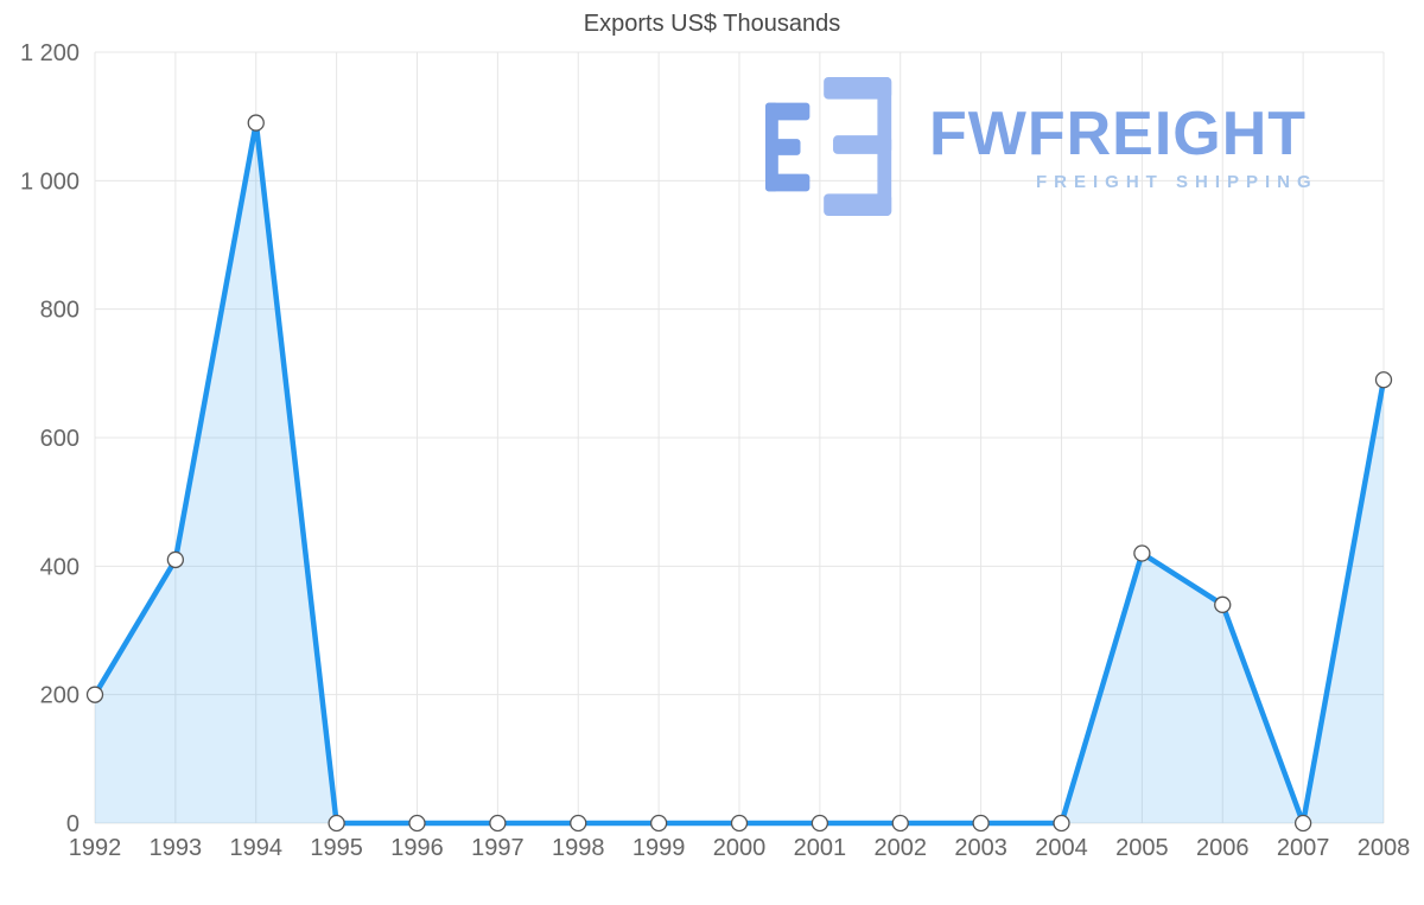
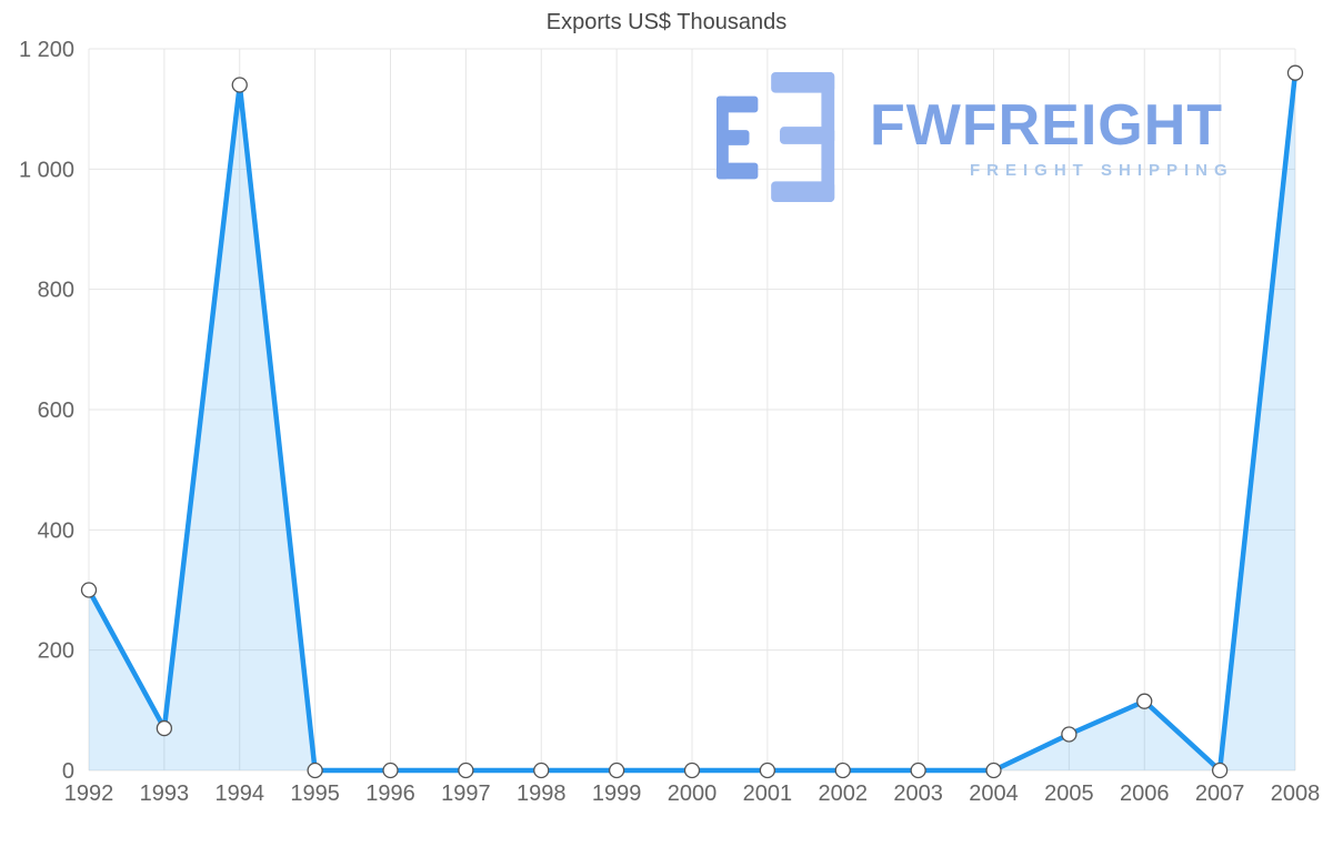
1992: 200 -> 300
1993: 410 -> 70
1994: 1090 -> 1140
2005: 420 -> 60
2006: 340 -> 120
2008: 690 -> 1160
